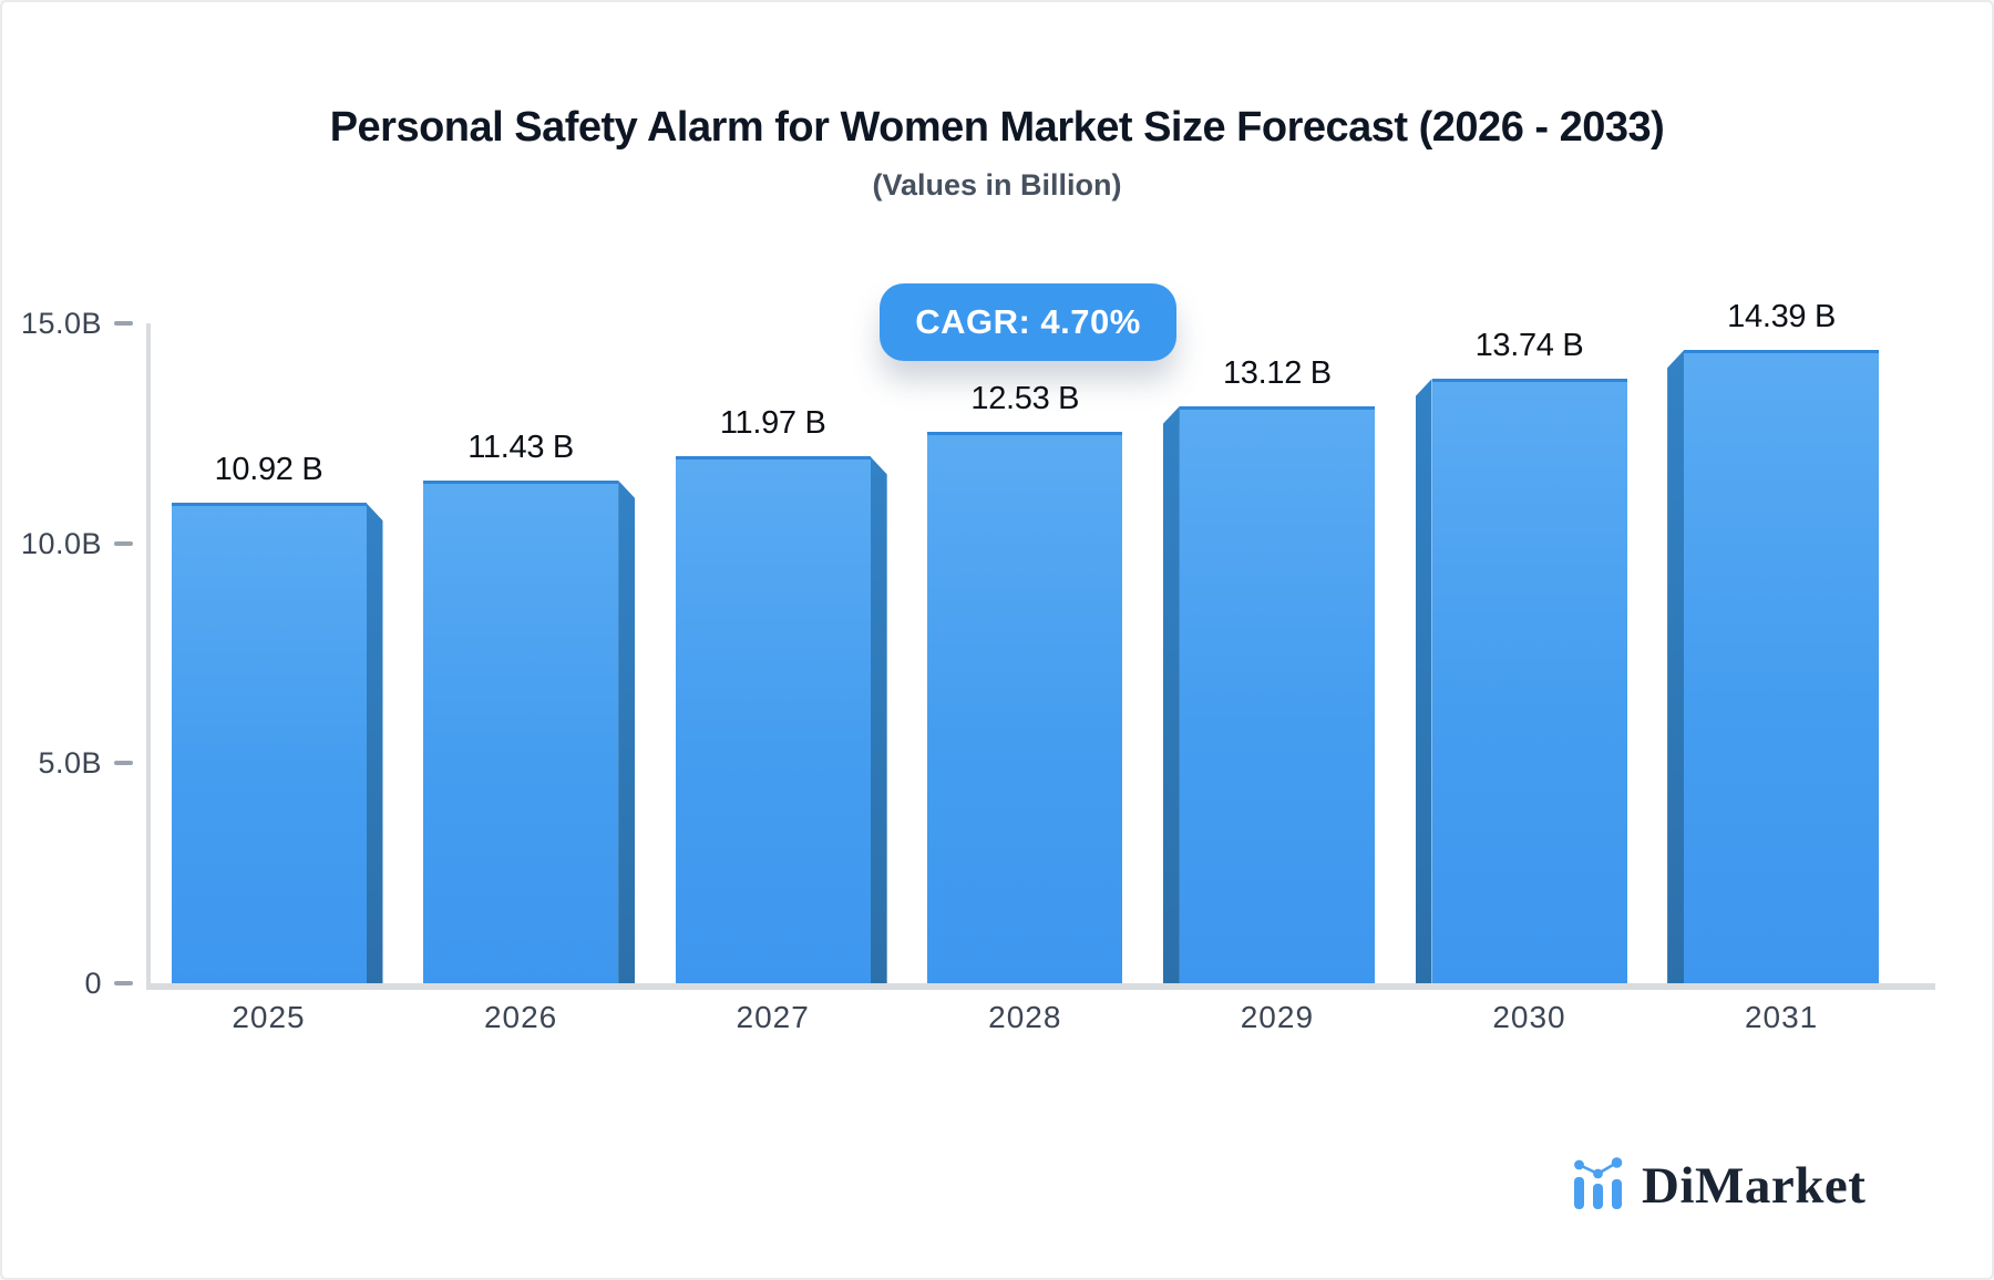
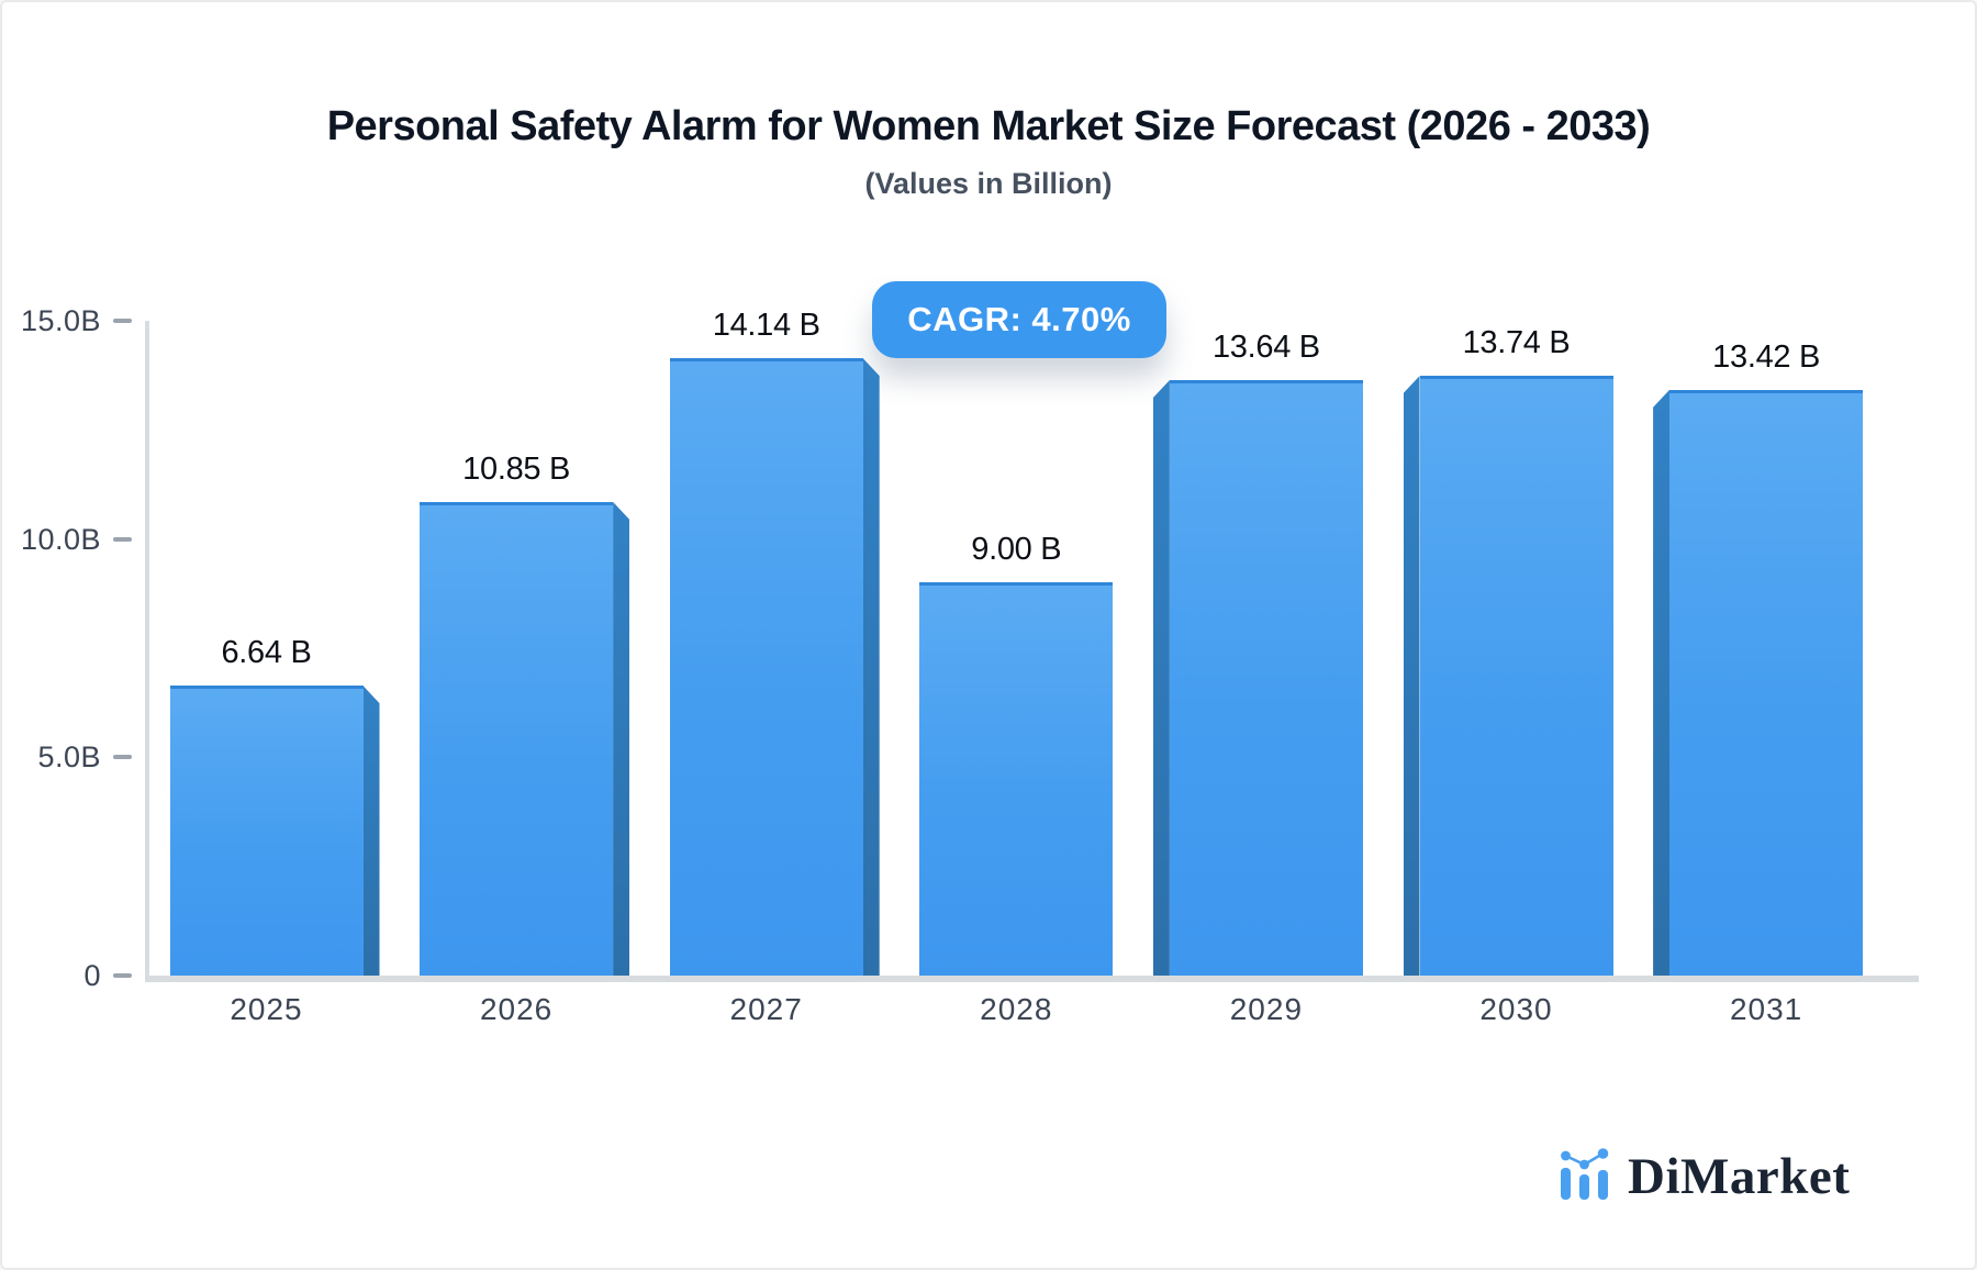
2025: 10.92 -> 6.64
2026: 11.43 -> 10.85
2027: 11.97 -> 14.14
2028: 12.53 -> 9.00
2029: 13.12 -> 13.64
2031: 14.39 -> 13.42
